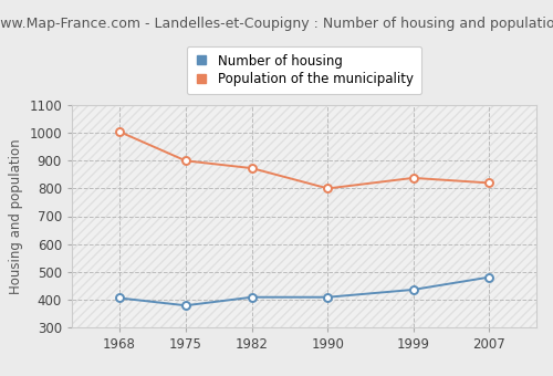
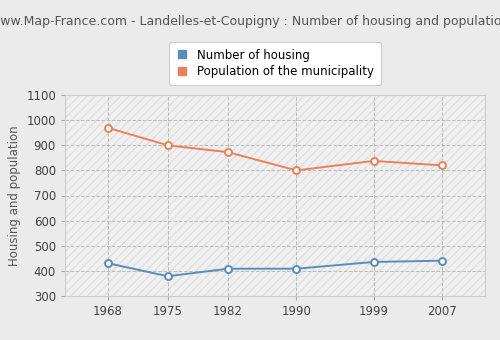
Number of housing/1968: 405 -> 430
Population of the municipality/1968: 1005 -> 970
Number of housing/2007: 480 -> 440
